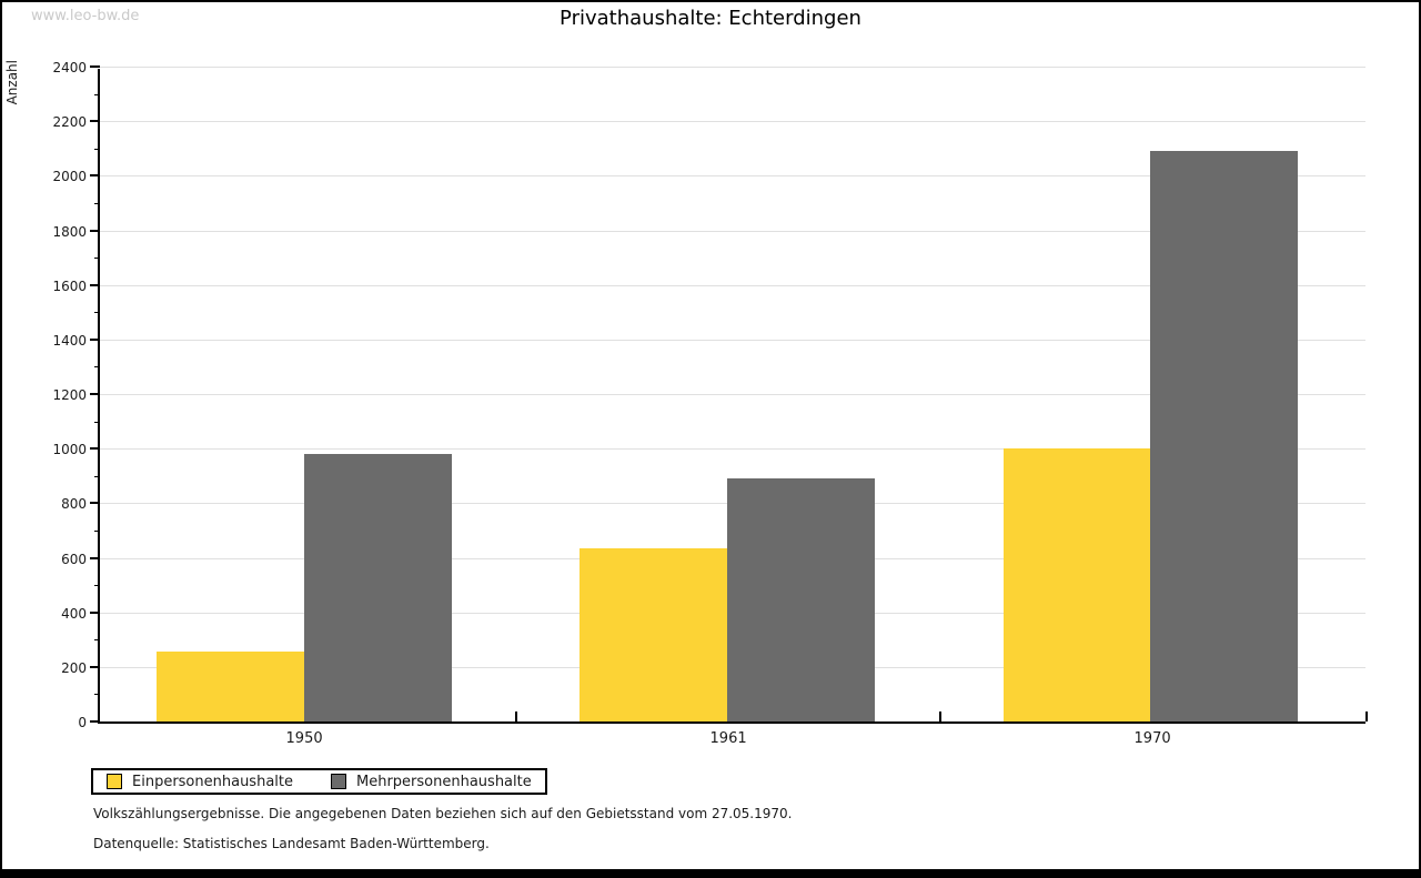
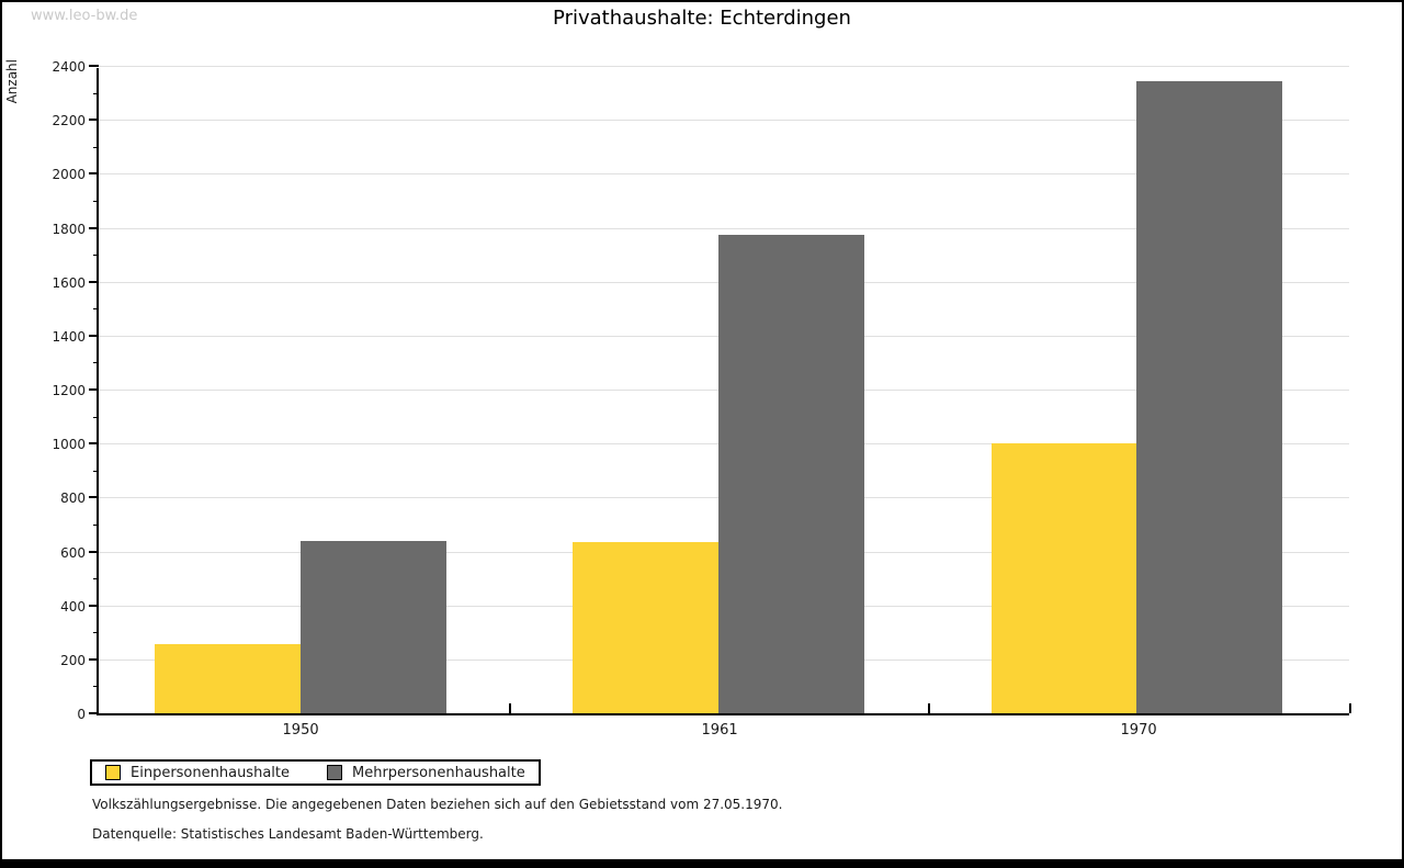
Mehrpersonenhaushalte/1950: 980 -> 640
Mehrpersonenhaushalte/1961: 890 -> 1780
Mehrpersonenhaushalte/1970: 2090 -> 2340
